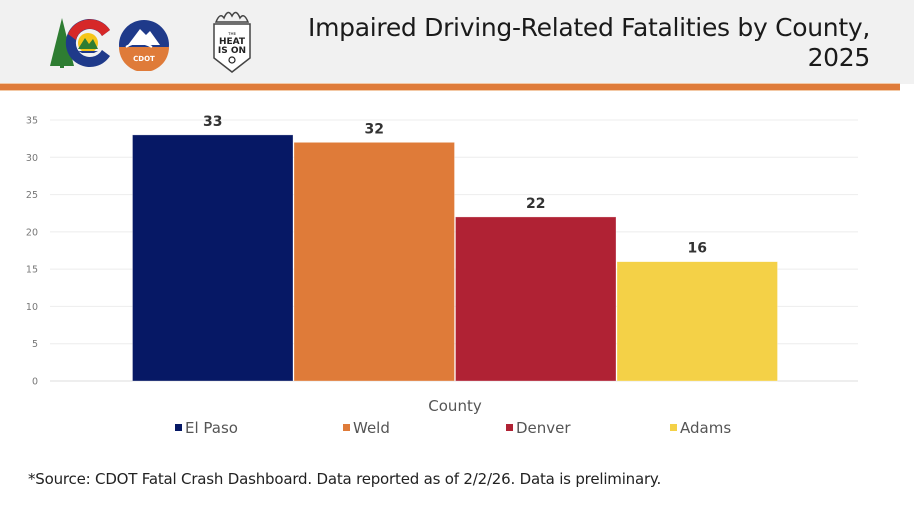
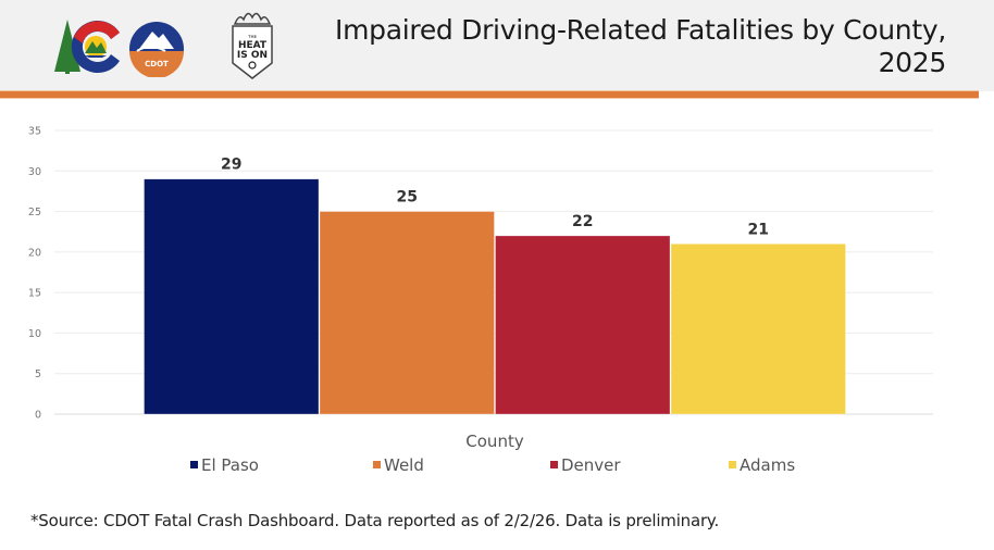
El Paso: 33 -> 29
Weld: 32 -> 25
Adams: 16 -> 21
